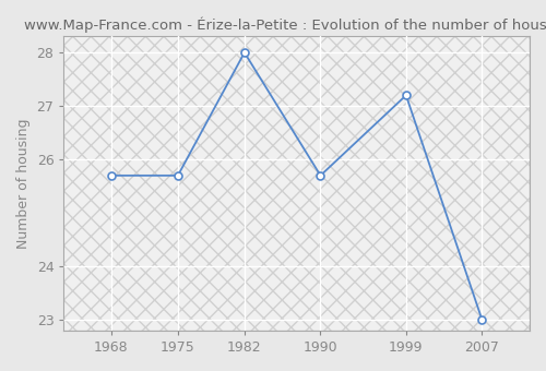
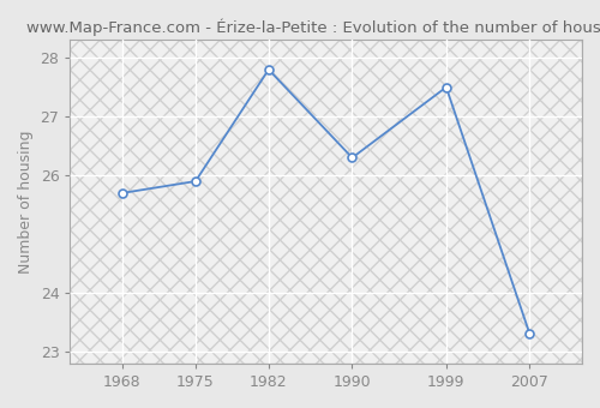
1975: 25.7 -> 25.9
1982: 28.0 -> 27.8
1990: 25.7 -> 26.3
1999: 27.2 -> 27.5
2007: 23.0 -> 23.3
